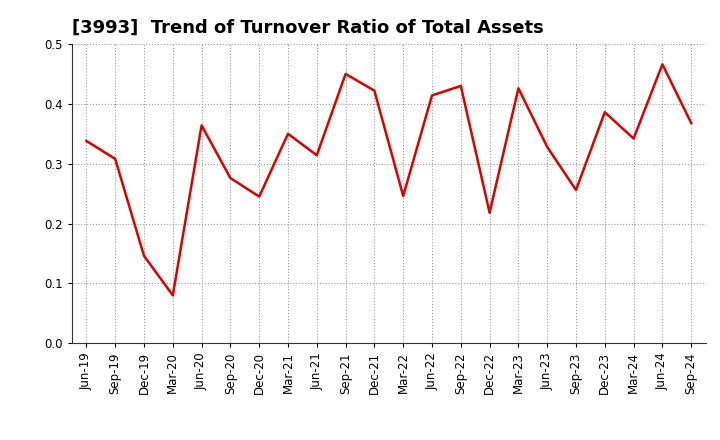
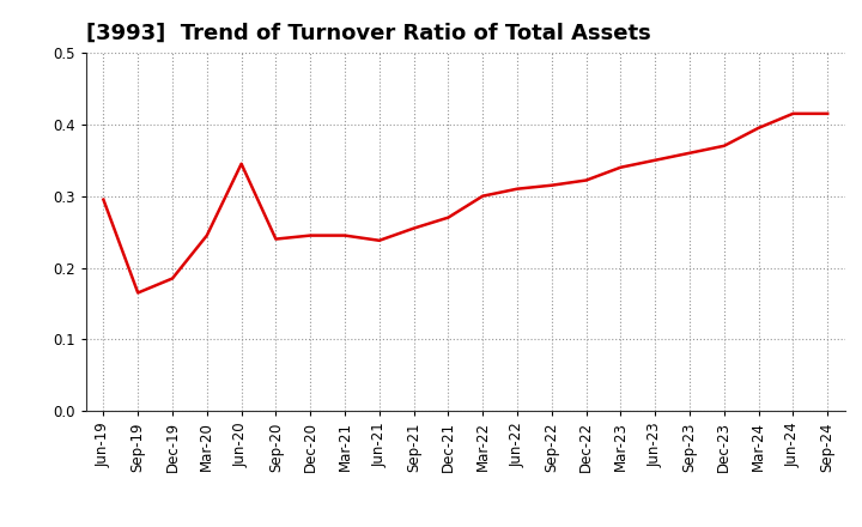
Jun-19: 0.338 -> 0.295
Sep-19: 0.308 -> 0.165
Dec-19: 0.146 -> 0.185
Mar-20: 0.080 -> 0.245
Jun-20: 0.364 -> 0.345
Sep-20: 0.276 -> 0.240
Mar-21: 0.350 -> 0.245
Jun-21: 0.314 -> 0.238
Sep-21: 0.450 -> 0.255
Dec-21: 0.422 -> 0.270
Mar-22: 0.246 -> 0.300
Jun-22: 0.414 -> 0.310
Sep-22: 0.430 -> 0.315
Dec-22: 0.218 -> 0.322
Mar-23: 0.426 -> 0.340
Jun-23: 0.328 -> 0.350
Sep-23: 0.256 -> 0.360
Dec-23: 0.386 -> 0.370
Mar-24: 0.342 -> 0.395
Jun-24: 0.466 -> 0.415
Sep-24: 0.368 -> 0.415
